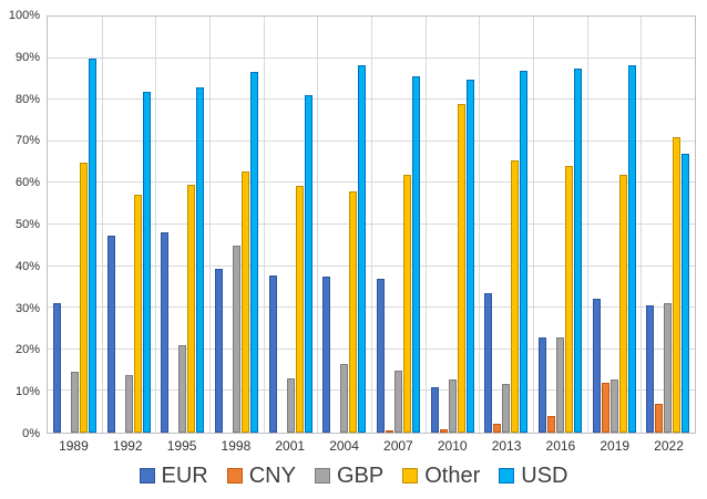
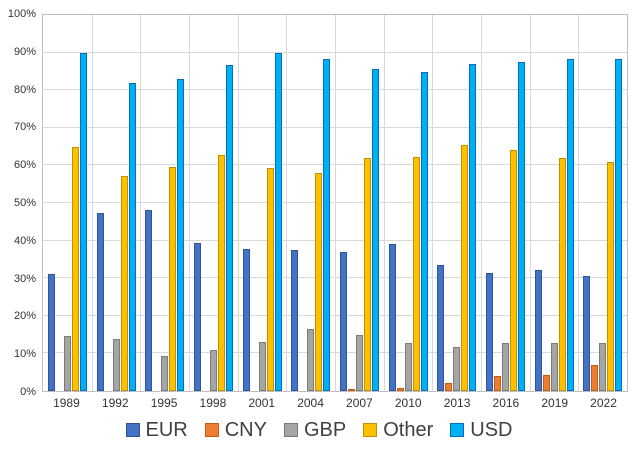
GBP/1995: 21% -> 9%
GBP/1998: 45% -> 11%
USD/2001: 81% -> 90%
EUR/2010: 11% -> 39%
Other/2010: 79% -> 62%
EUR/2016: 23% -> 31%
GBP/2016: 23% -> 13%
CNY/2019: 12% -> 4%
GBP/2022: 31% -> 13%
Other/2022: 71% -> 61%
USD/2022: 67% -> 88%
